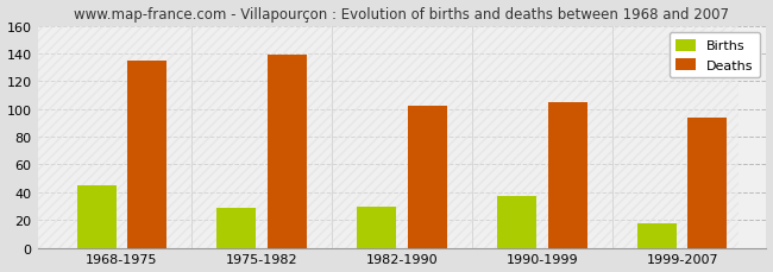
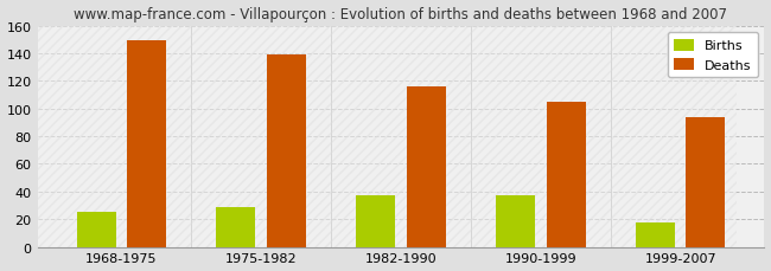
Births/1968-1975: 45 -> 25
Deaths/1968-1975: 135 -> 149
Births/1982-1990: 30 -> 37
Deaths/1982-1990: 102 -> 116
